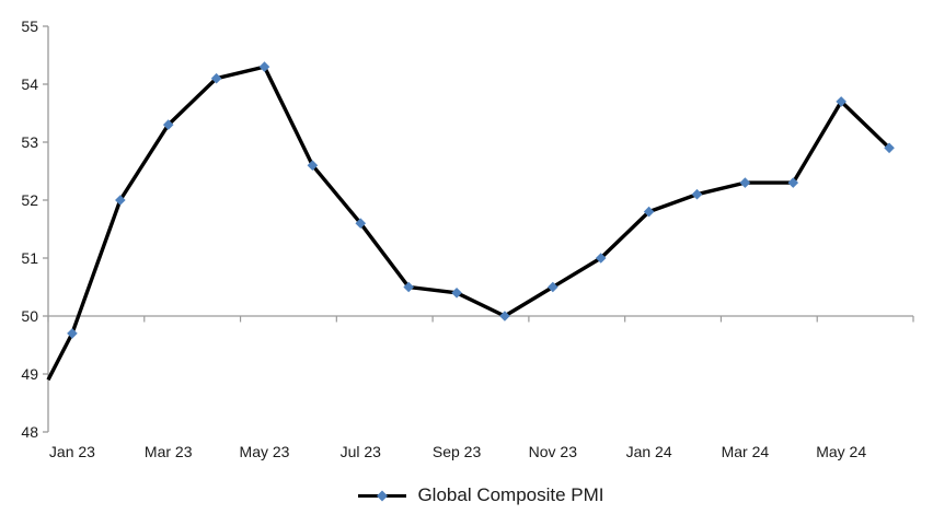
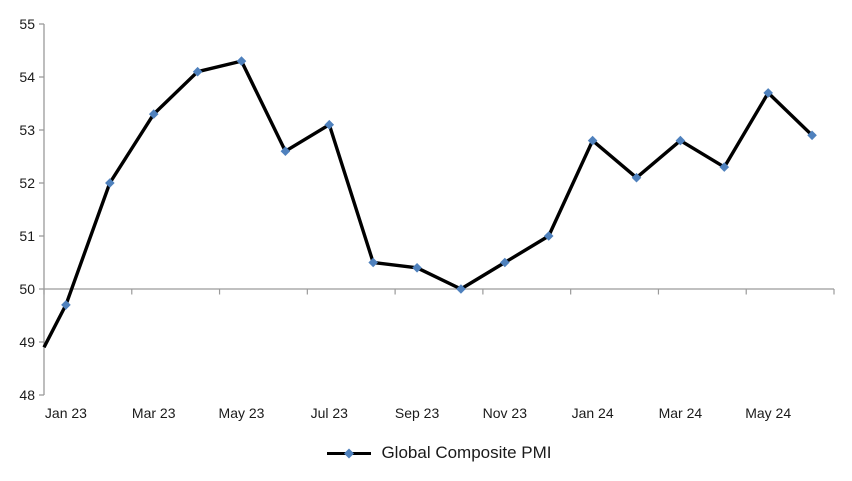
Jul 23: 51.6 -> 53.1
Jan 24: 51.8 -> 52.8
Mar 24: 52.3 -> 52.8
